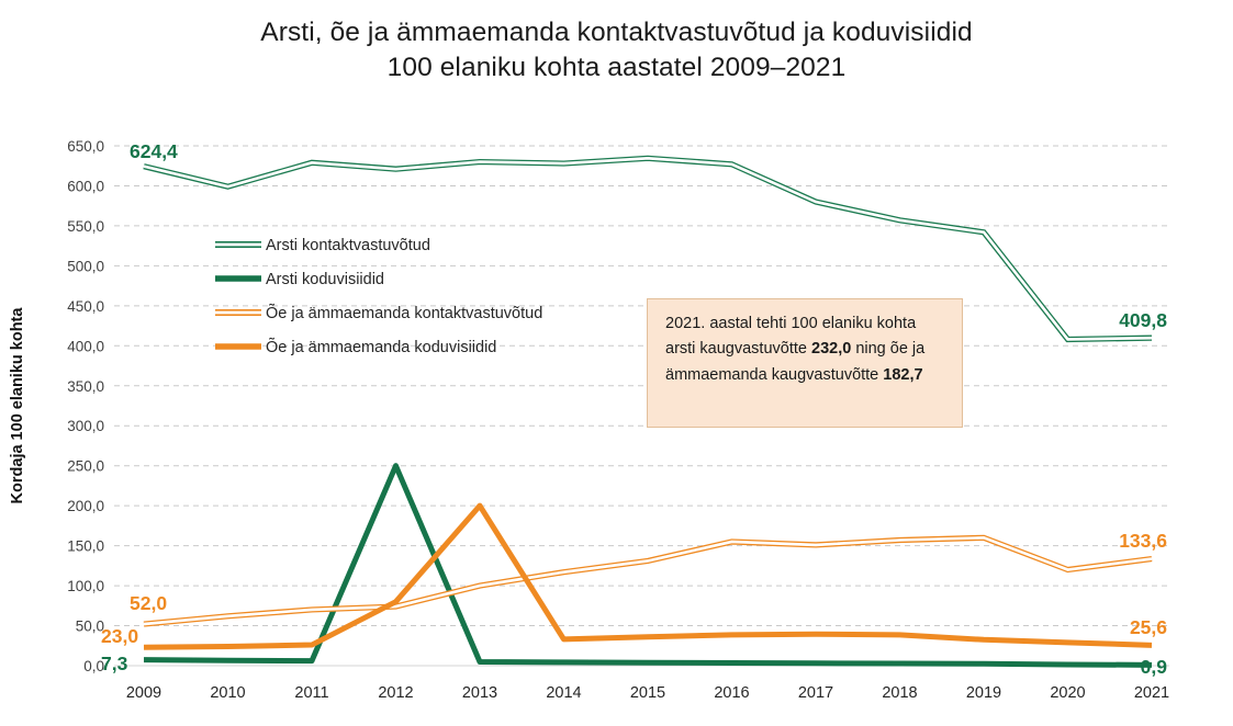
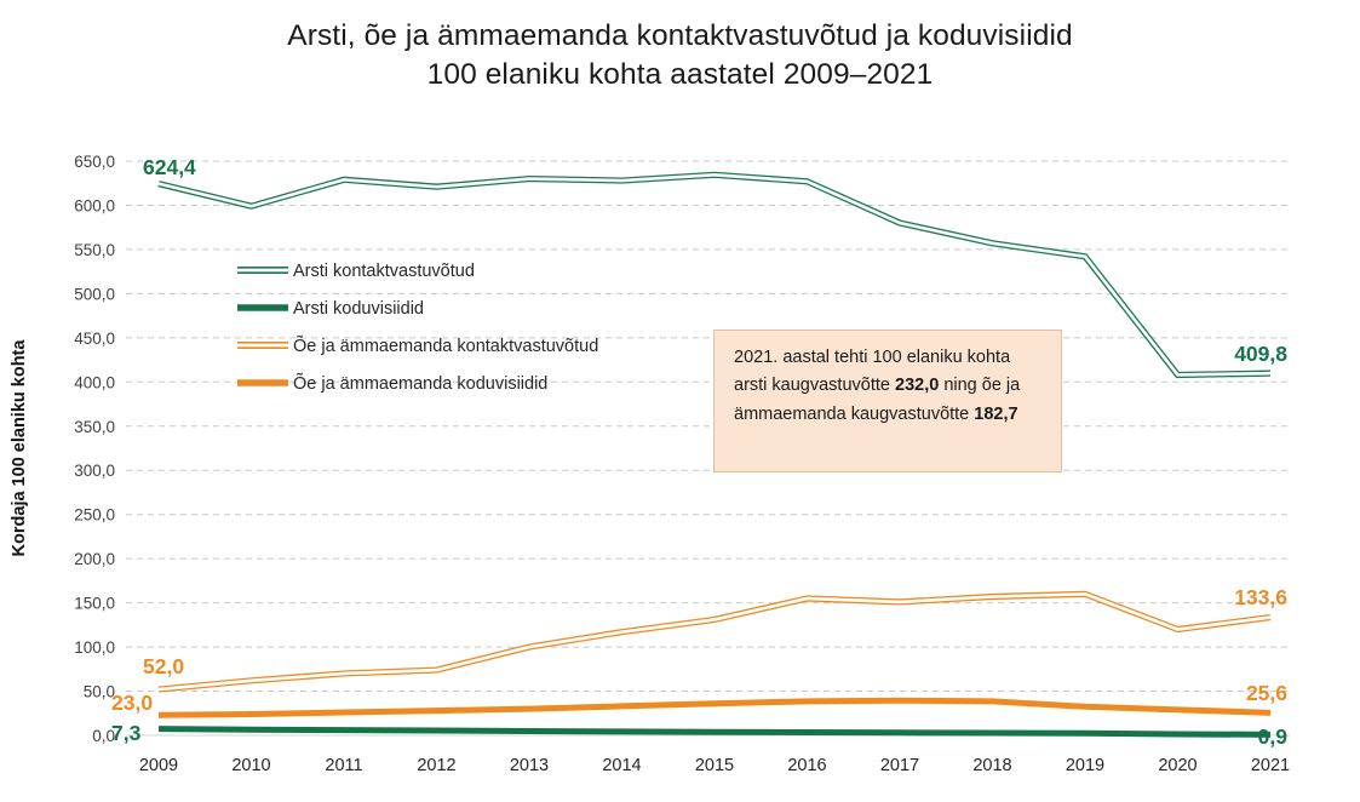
Arsti koduvisiidid/2012: 250 -> 10
Õe ja ämmaemanda koduvisiidid/2012: 80 -> 30
Õe ja ämmaemanda koduvisiidid/2013: 200 -> 30
